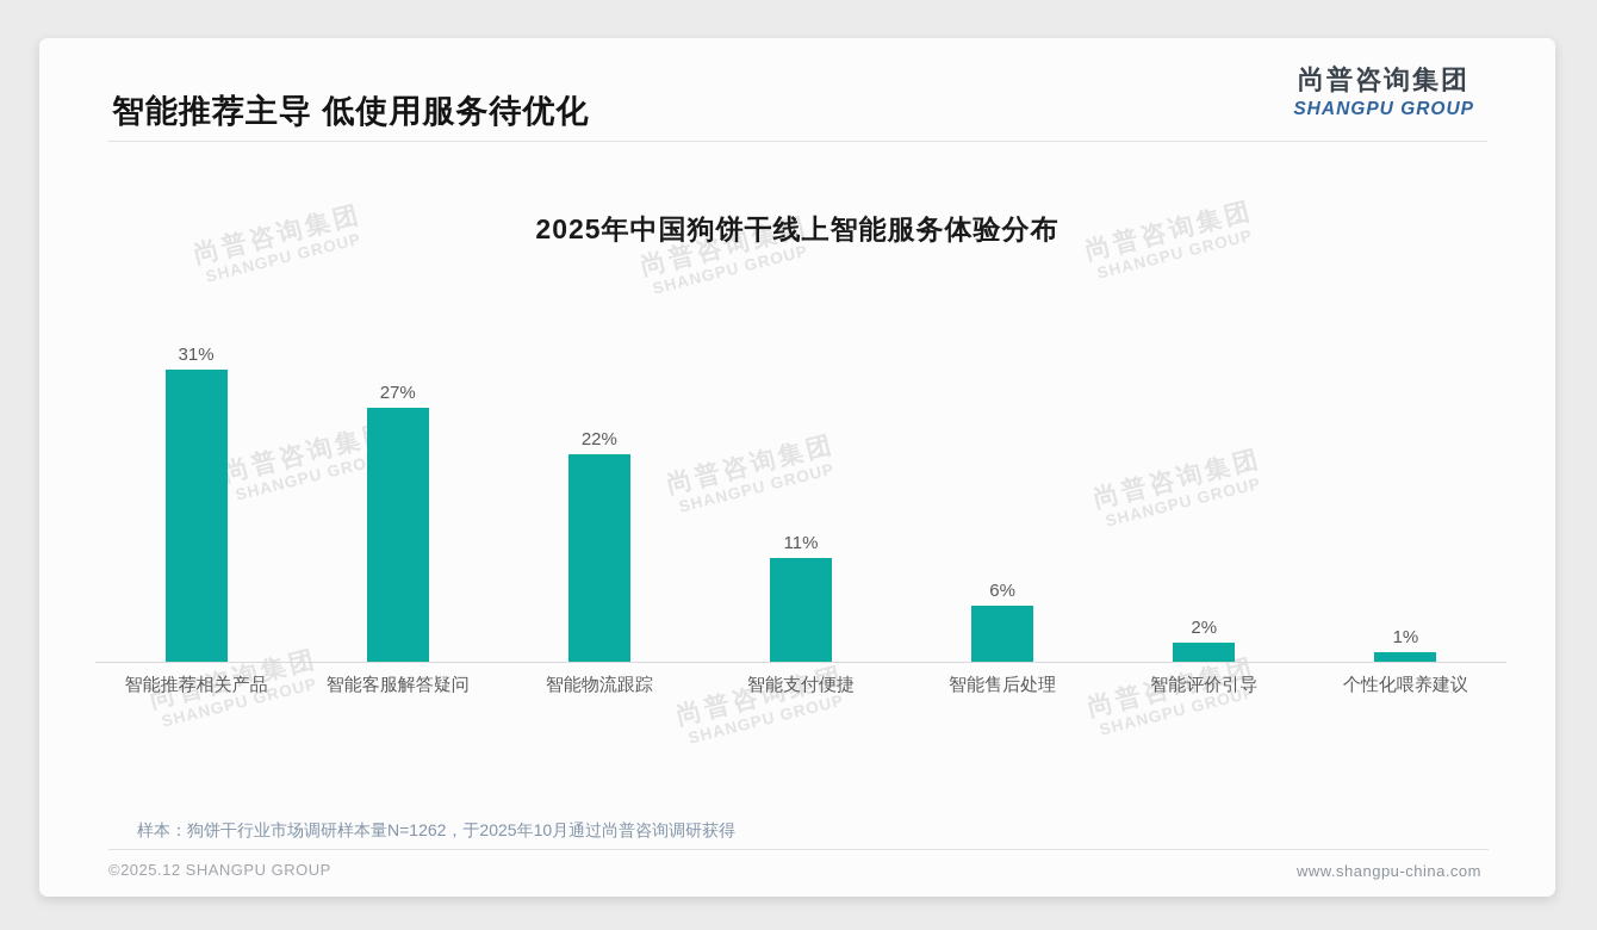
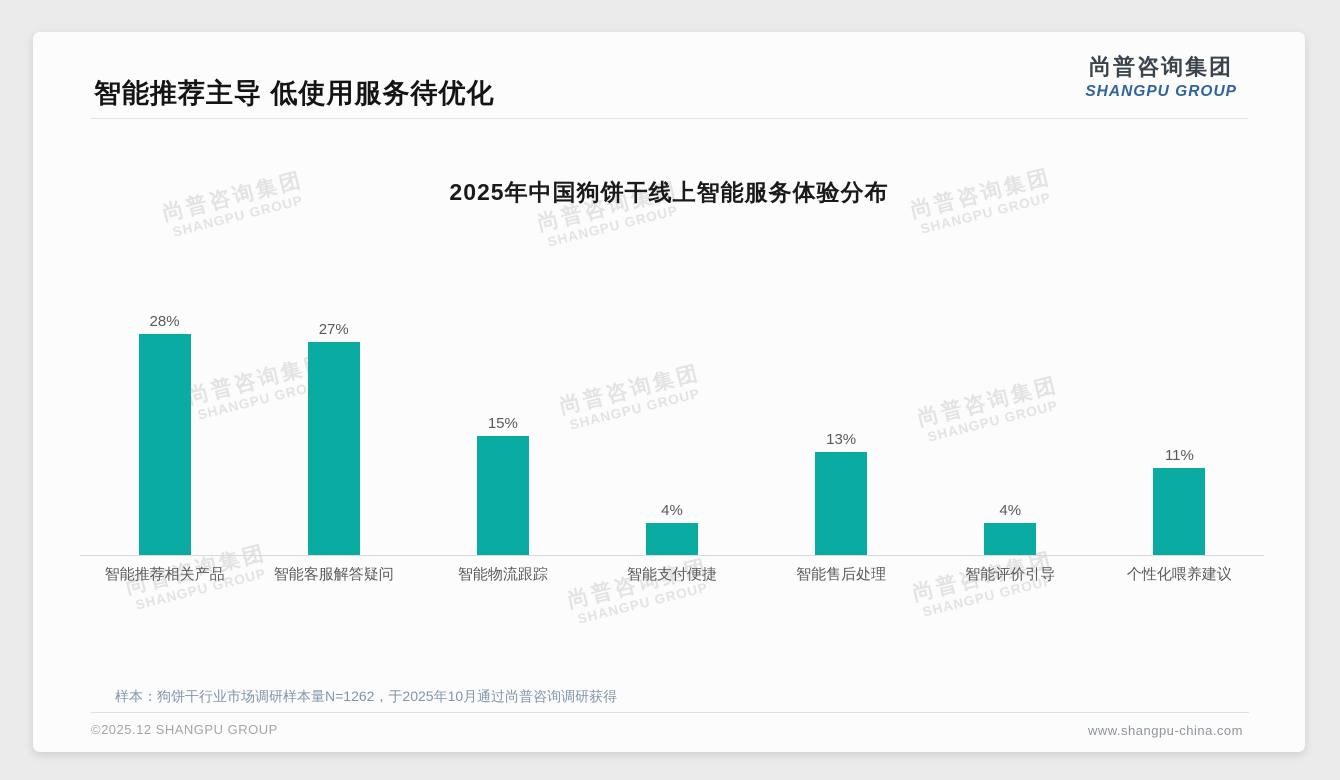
智能推荐相关产品: 31% -> 28%
智能物流跟踪: 22% -> 15%
智能支付便捷: 11% -> 4%
智能售后处理: 6% -> 13%
智能评价引导: 2% -> 4%
个性化喂养建议: 1% -> 11%
